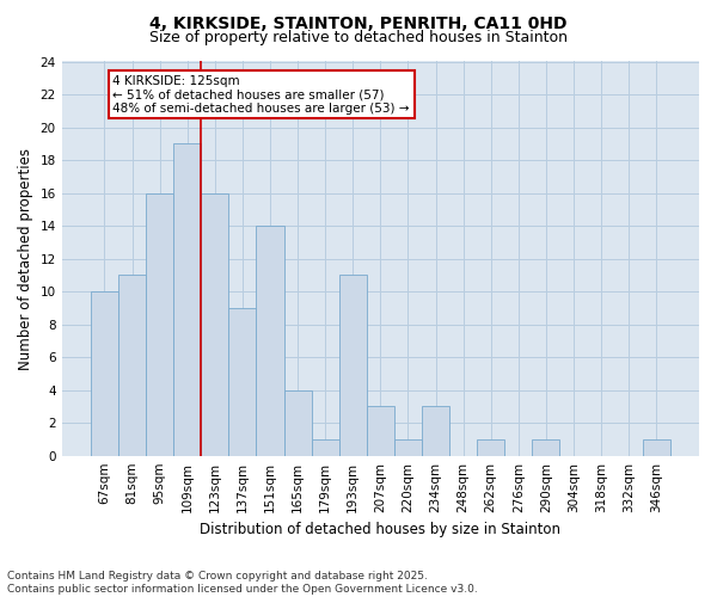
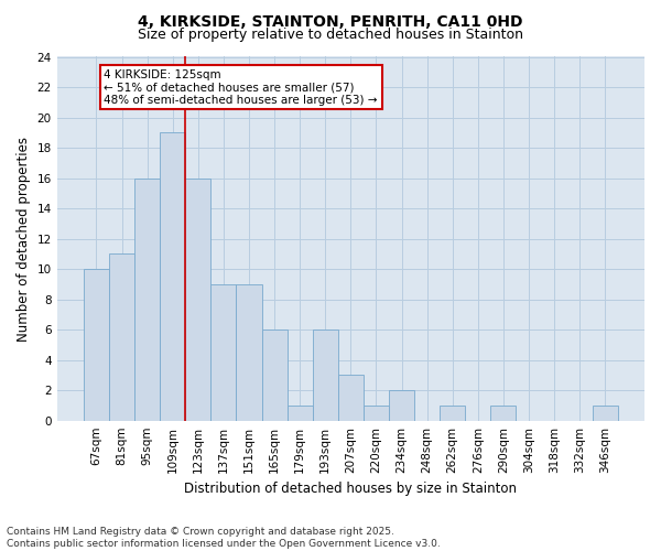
151sqm: 14 -> 9
165sqm: 4 -> 6
193sqm: 11 -> 6
234sqm: 3 -> 2
